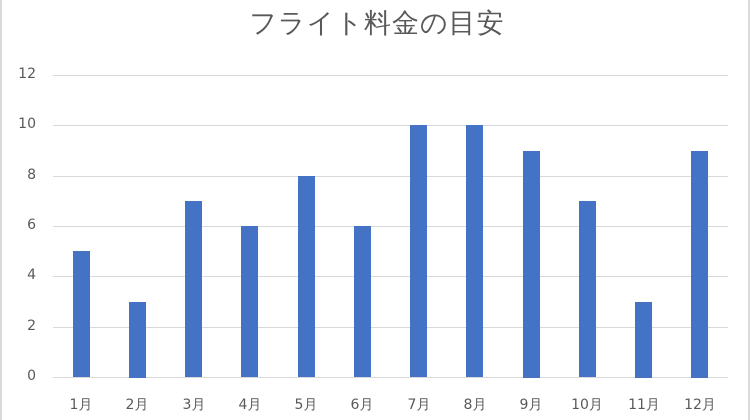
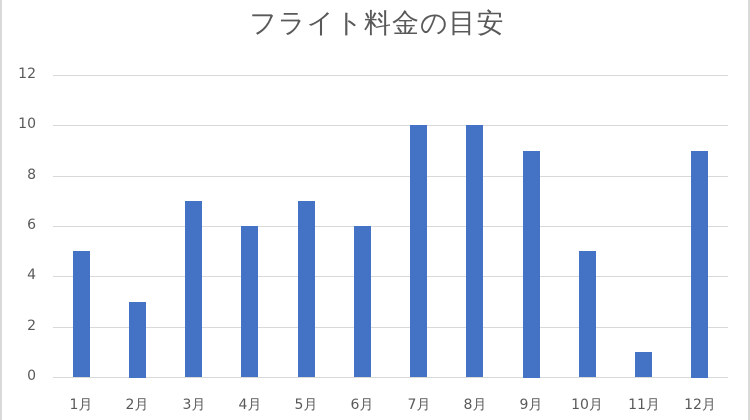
5月: 8 -> 7
10月: 7 -> 5
11月: 3 -> 1
